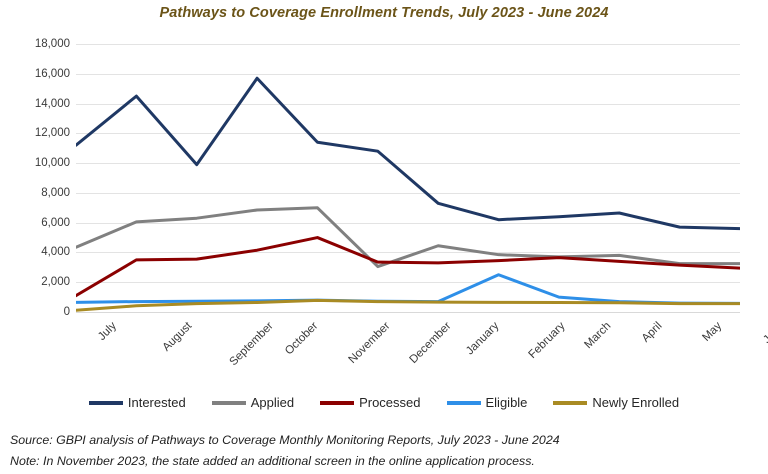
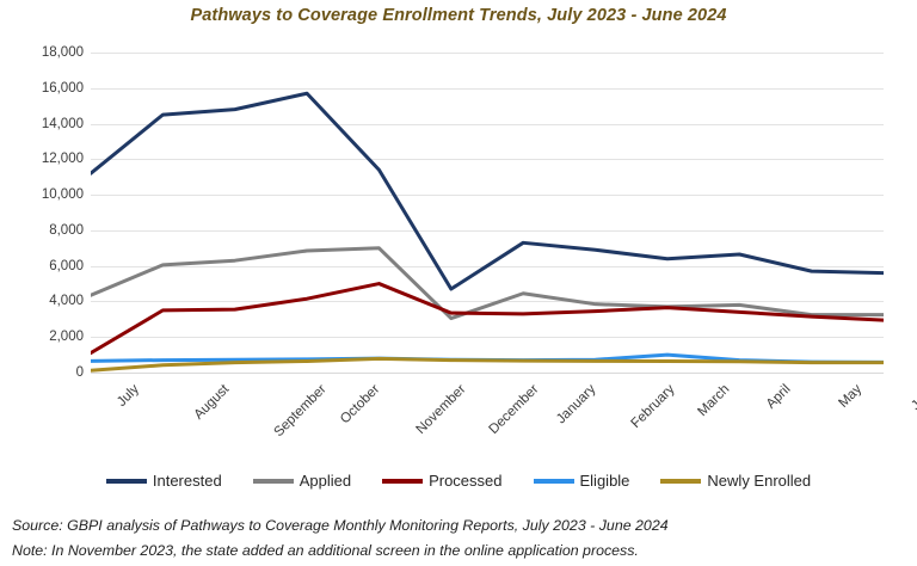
Interested/September: 9900 -> 14800
Interested/December: 10800 -> 4700
Interested/February: 6200 -> 6900
Eligible/February: 2500 -> 700
